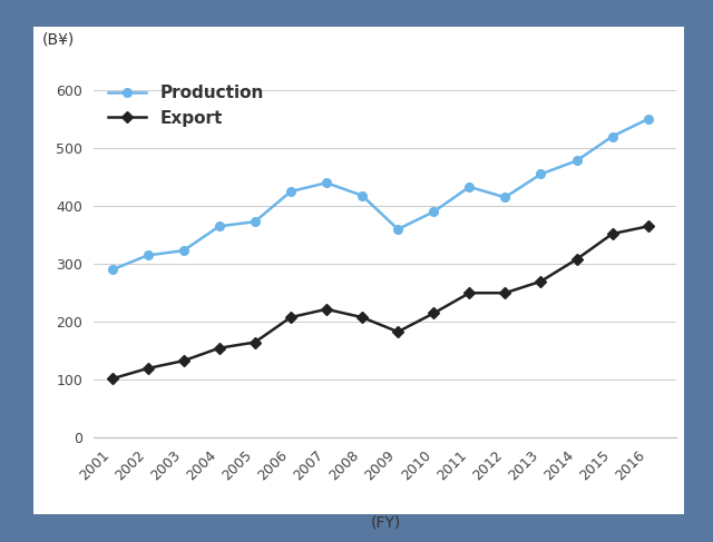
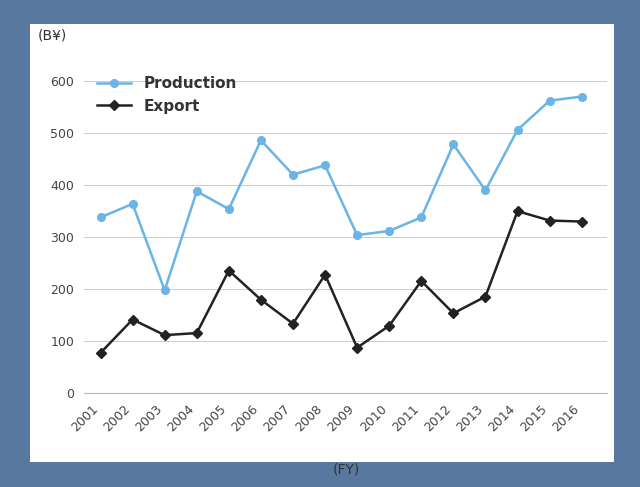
Production/2001: 290 -> 338
Export/2001: 102 -> 78
Production/2002: 315 -> 364
Export/2002: 120 -> 142
Production/2003: 323 -> 198
Export/2003: 133 -> 112
Production/2004: 365 -> 388
Export/2004: 155 -> 116
Production/2005: 373 -> 354
Export/2005: 165 -> 236
Production/2006: 425 -> 486
Export/2006: 208 -> 180
Production/2007: 440 -> 420
Export/2007: 222 -> 134
Production/2008: 418 -> 438
Export/2008: 208 -> 228
Production/2009: 360 -> 304
Export/2009: 183 -> 88
Production/2010: 390 -> 312
Export/2010: 215 -> 130
Production/2011: 433 -> 338
Export/2011: 250 -> 216
Production/2012: 415 -> 478
Export/2012: 250 -> 154
Production/2013: 455 -> 390
Export/2013: 270 -> 186
Production/2014: 478 -> 506
Export/2014: 308 -> 350
Production/2015: 520 -> 562
Export/2015: 352 -> 332
Production/2016: 550 -> 570
Export/2016: 365 -> 330
